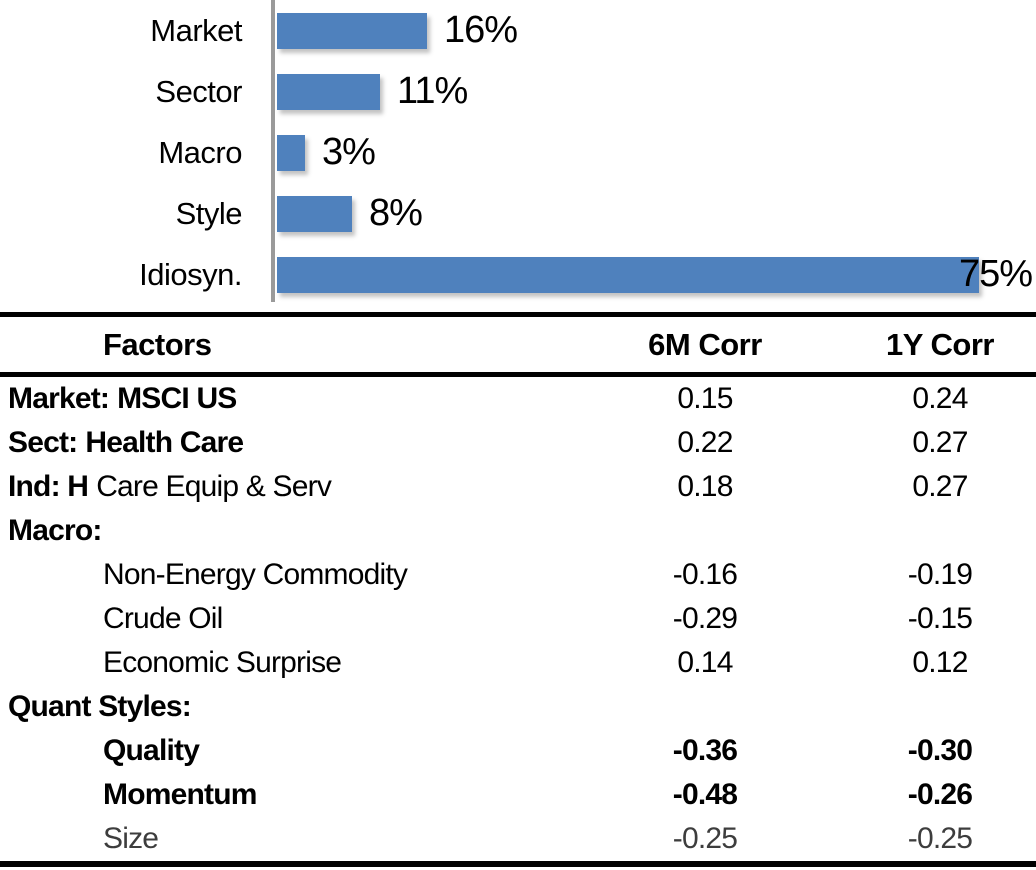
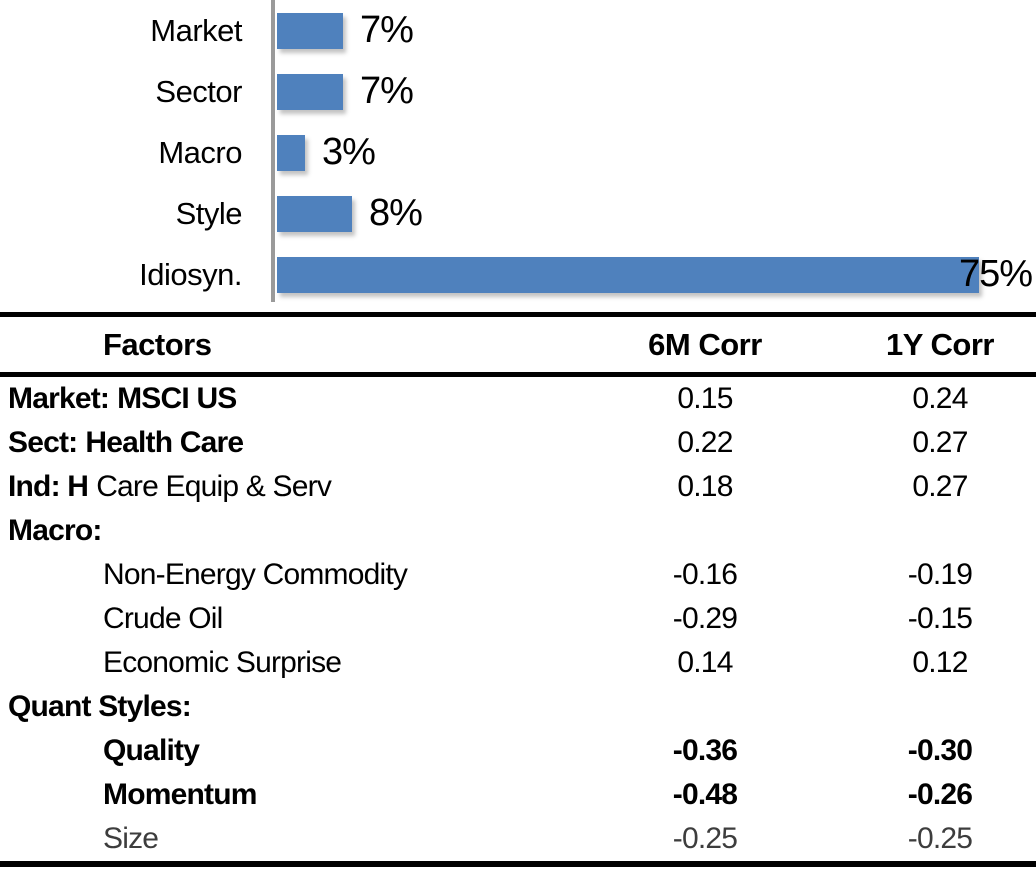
Market: 16% -> 7%
Sector: 11% -> 7%
